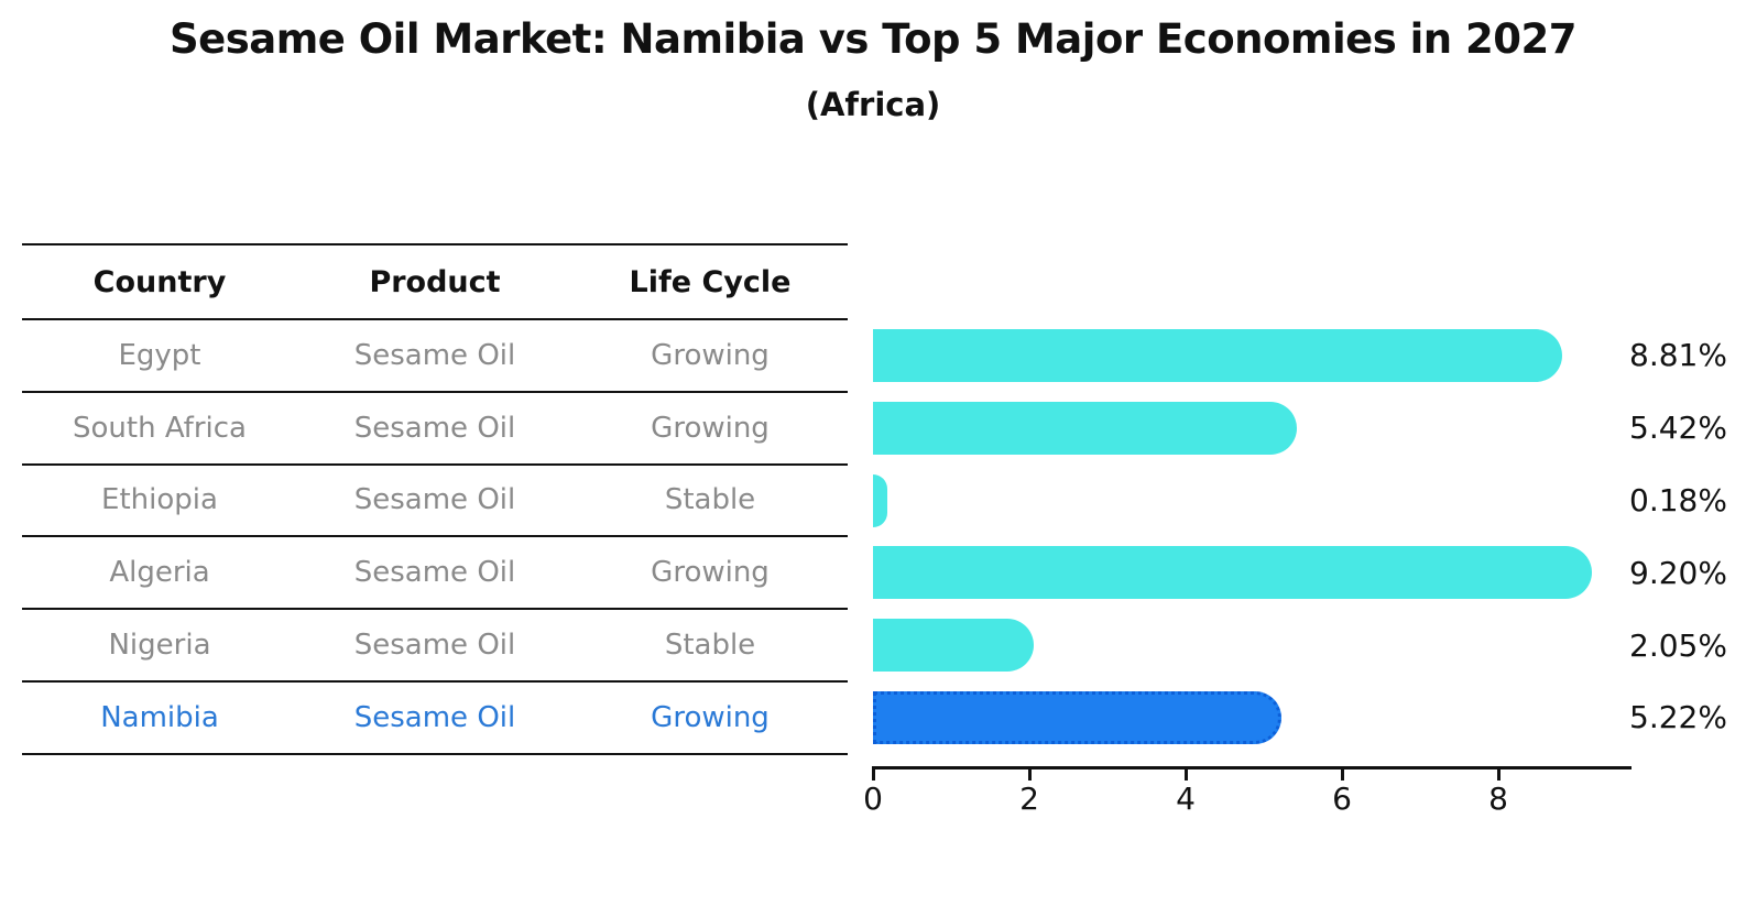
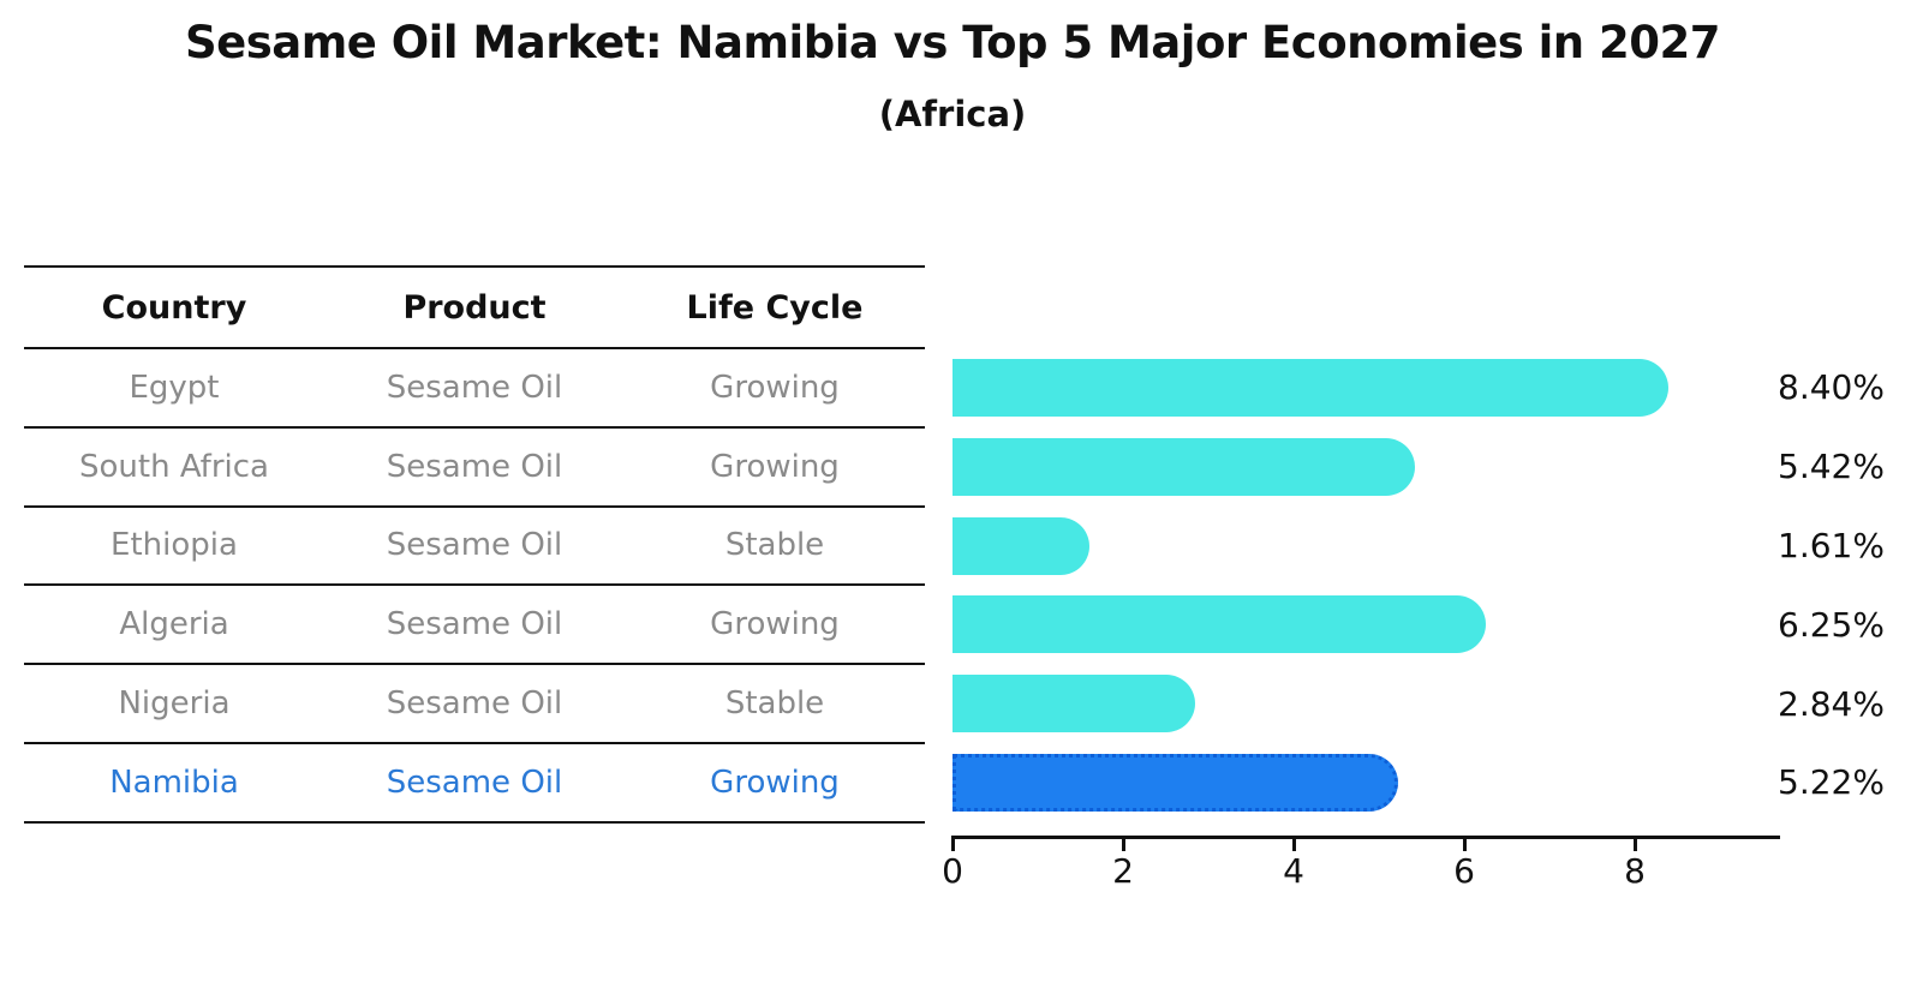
Egypt: 8.81% -> 8.40%
Ethiopia: 0.18% -> 1.61%
Algeria: 9.20% -> 6.25%
Nigeria: 2.05% -> 2.84%
